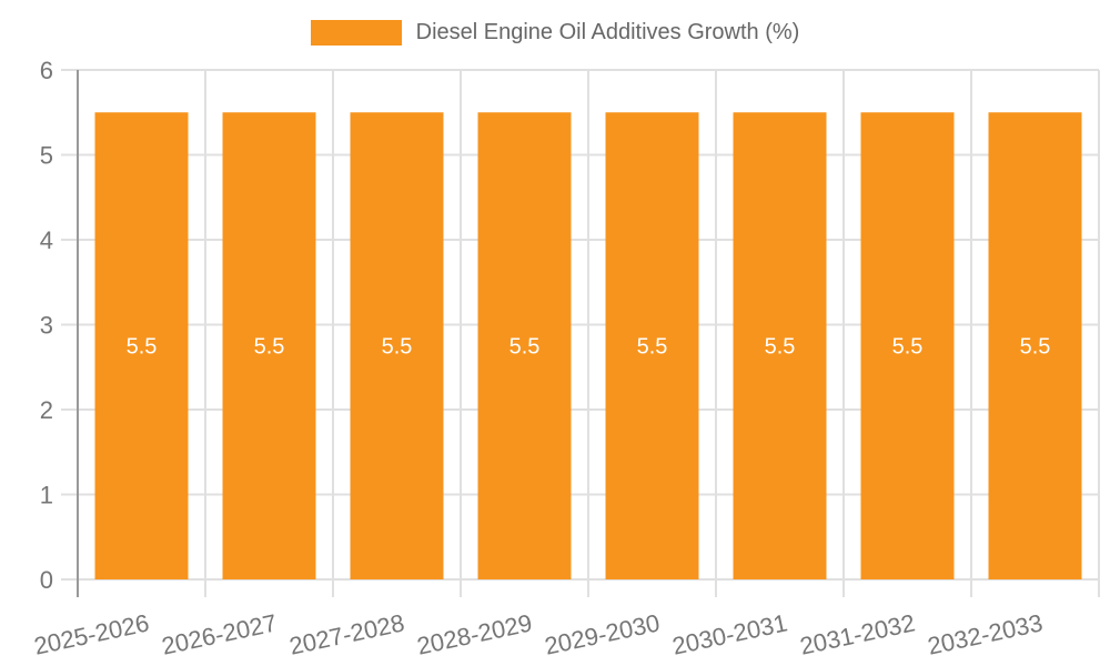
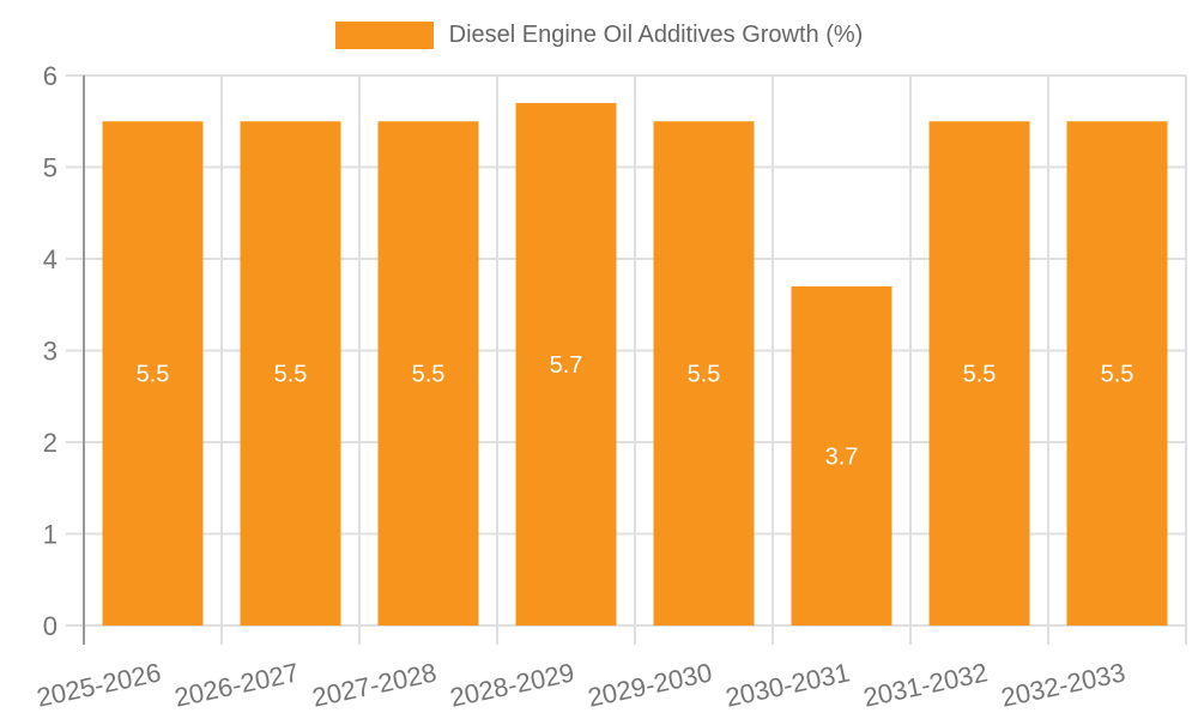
2028-2029: 5.5 -> 5.7
2030-2031: 5.5 -> 3.7
